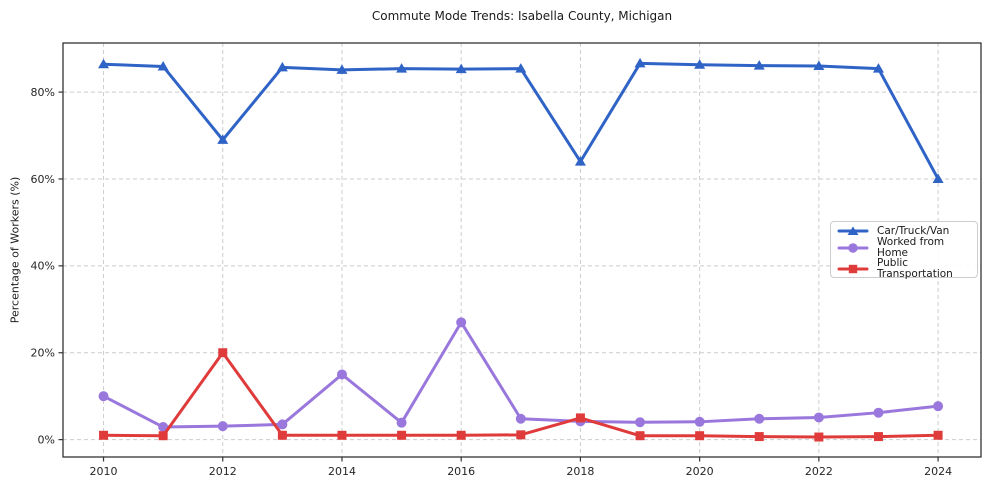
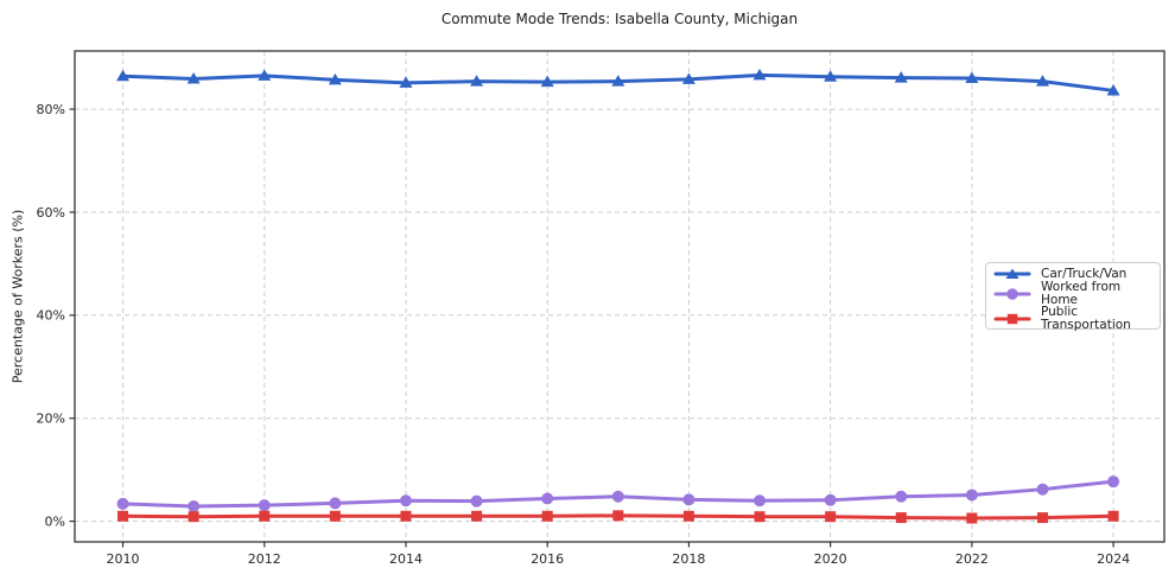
Worked from Home/2010: 10% -> 3%
Car/Truck/Van/2012: 69% -> 86%
Public Transportation/2012: 20% -> 1%
Worked from Home/2014: 15% -> 4%
Worked from Home/2016: 27% -> 4%
Car/Truck/Van/2018: 64% -> 86%
Public Transportation/2018: 5% -> 1%
Car/Truck/Van/2024: 60% -> 84%
